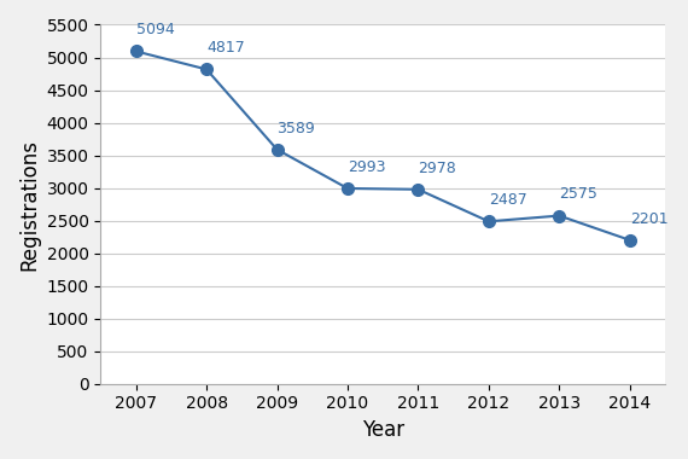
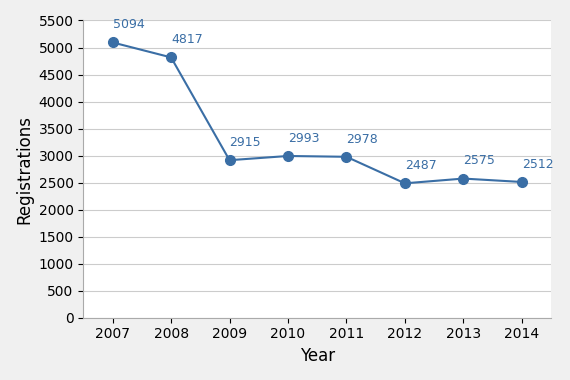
2009: 3589 -> 2915
2014: 2201 -> 2512
